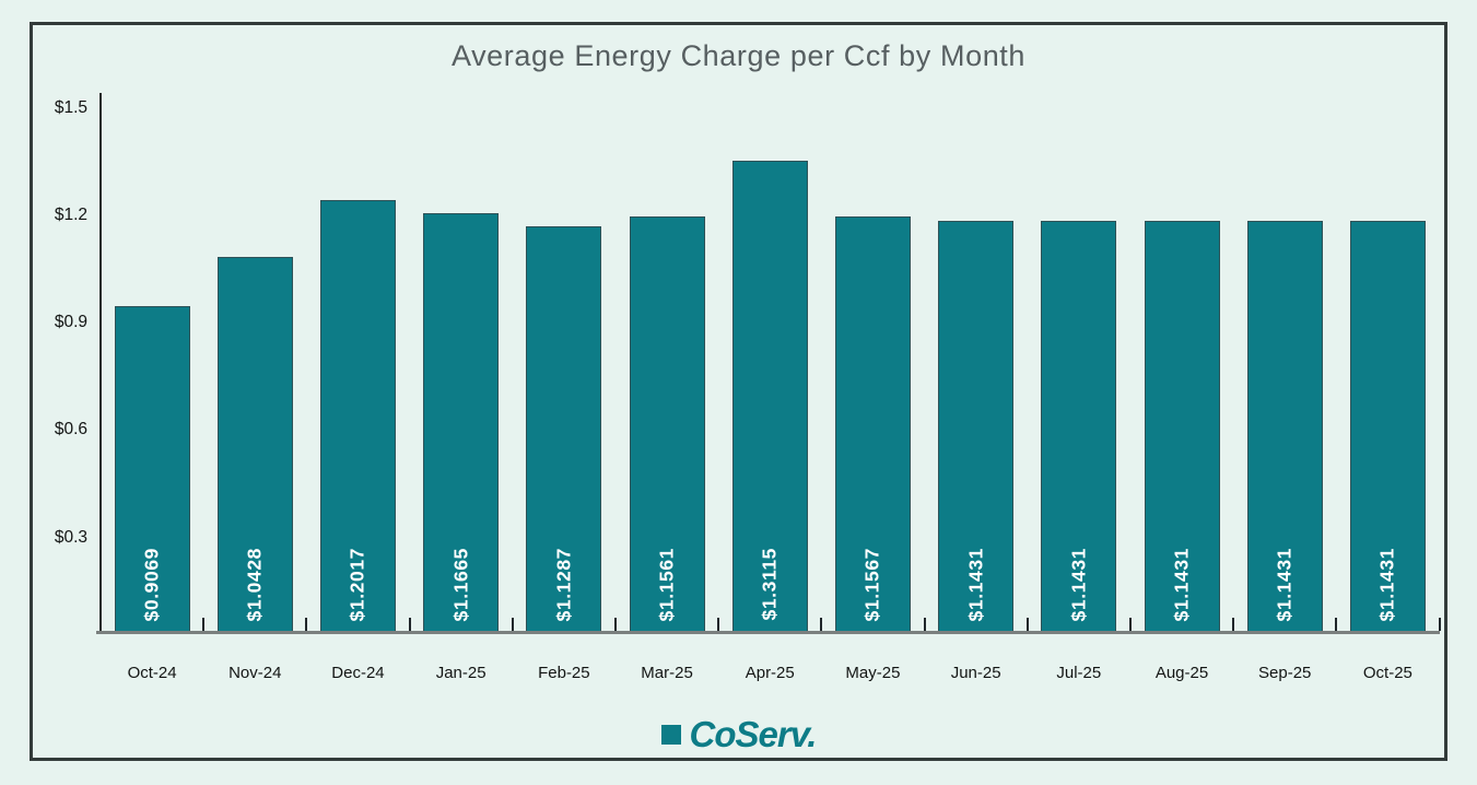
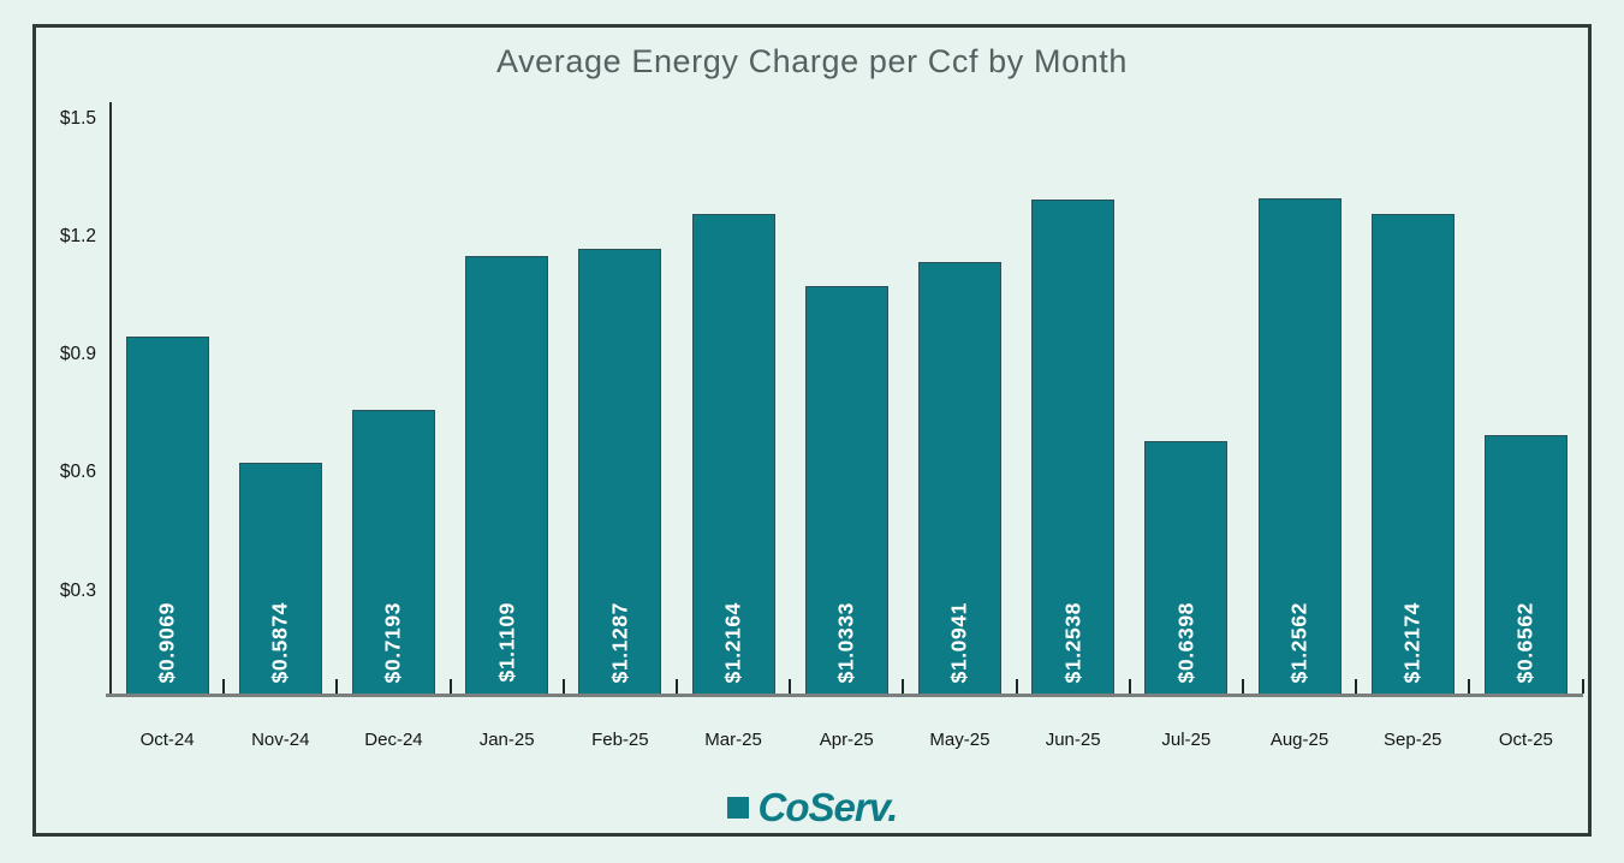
Nov-24: $1.0428 -> $0.5874
Dec-24: $1.2017 -> $0.7193
Jan-25: $1.1665 -> $1.1109
Mar-25: $1.1561 -> $1.2164
Apr-25: $1.3115 -> $1.0333
May-25: $1.1567 -> $1.0941
Jun-25: $1.1431 -> $1.2538
Jul-25: $1.1431 -> $0.6398
Aug-25: $1.1431 -> $1.2562
Sep-25: $1.1431 -> $1.2174
Oct-25: $1.1431 -> $0.6562
